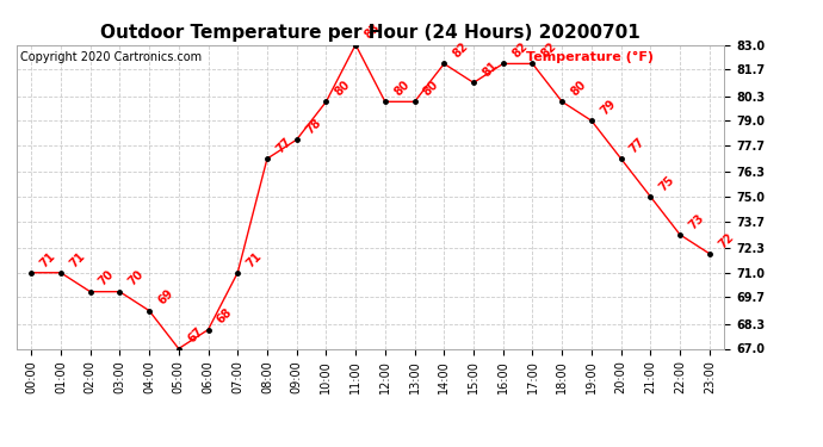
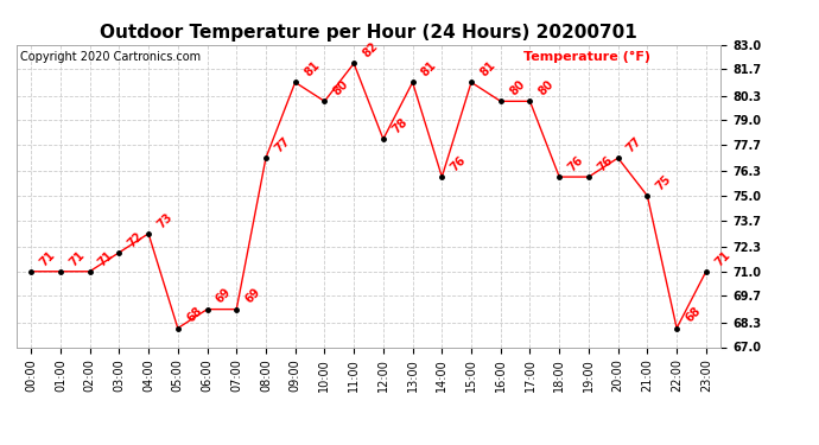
02:00: 70 -> 71
03:00: 70 -> 72
04:00: 69 -> 73
05:00: 67 -> 68
06:00: 68 -> 69
07:00: 71 -> 69
09:00: 78 -> 81
11:00: 83 -> 82
12:00: 80 -> 78
13:00: 80 -> 81
14:00: 82 -> 76
16:00: 82 -> 80
17:00: 82 -> 80
18:00: 80 -> 76
19:00: 79 -> 76
22:00: 73 -> 68
23:00: 72 -> 71
